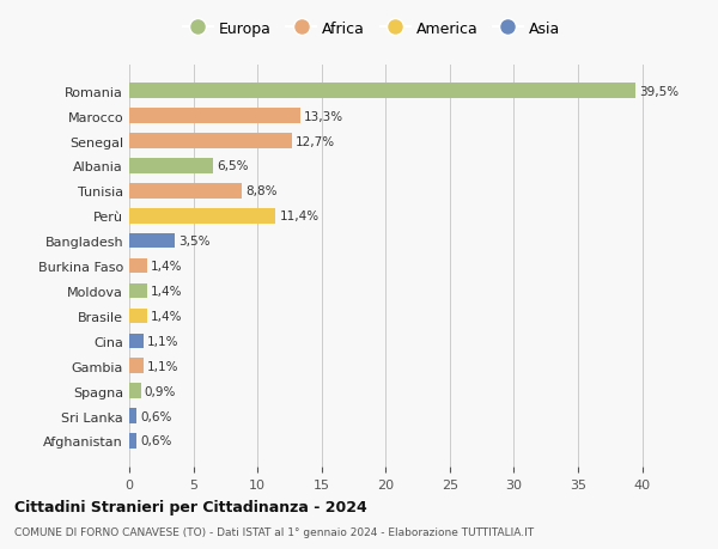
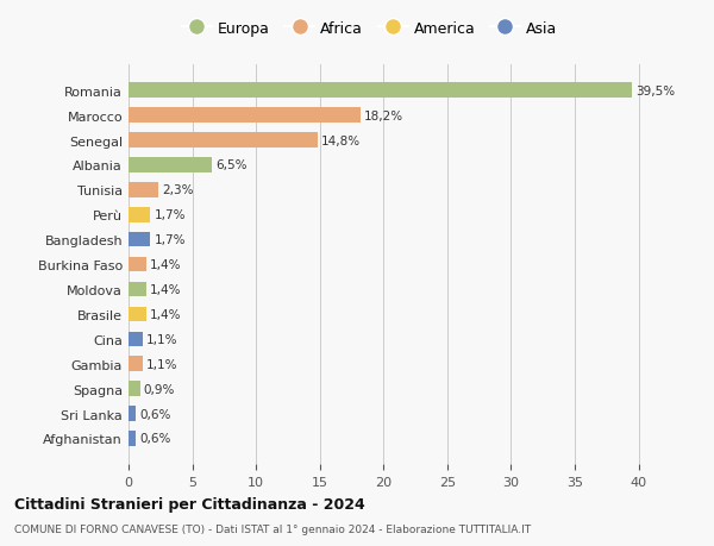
Marocco: 13,3% -> 18,2%
Senegal: 12,7% -> 14,8%
Tunisia: 8,8% -> 2,3%
Perù: 11,4% -> 1,7%
Bangladesh: 3,5% -> 1,7%
